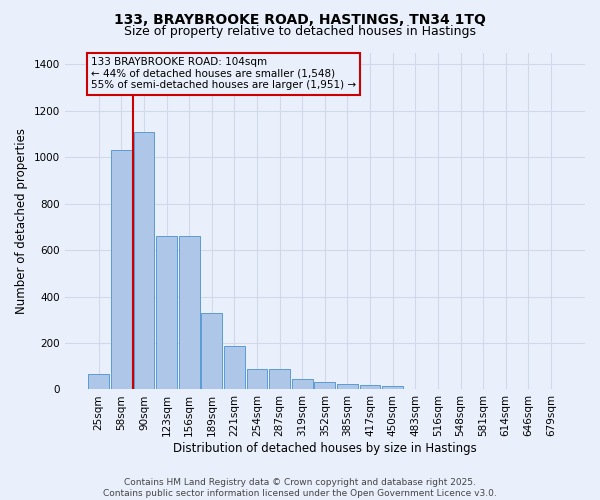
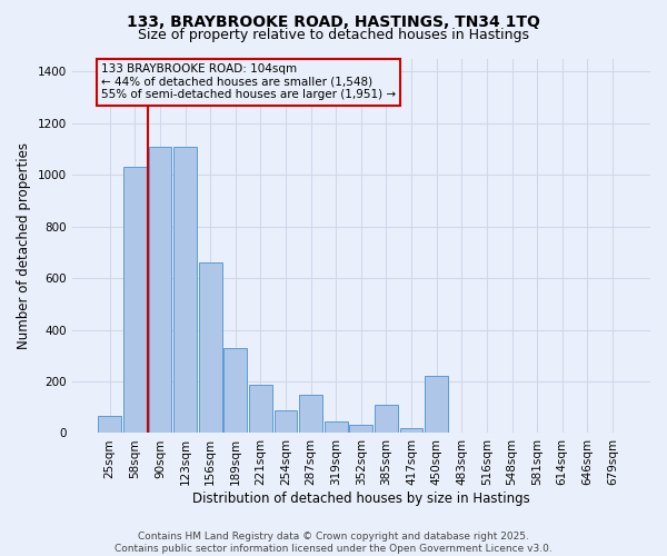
123sqm: 660 -> 1110
287sqm: 90 -> 150
385sqm: 25 -> 110
450sqm: 15 -> 220
